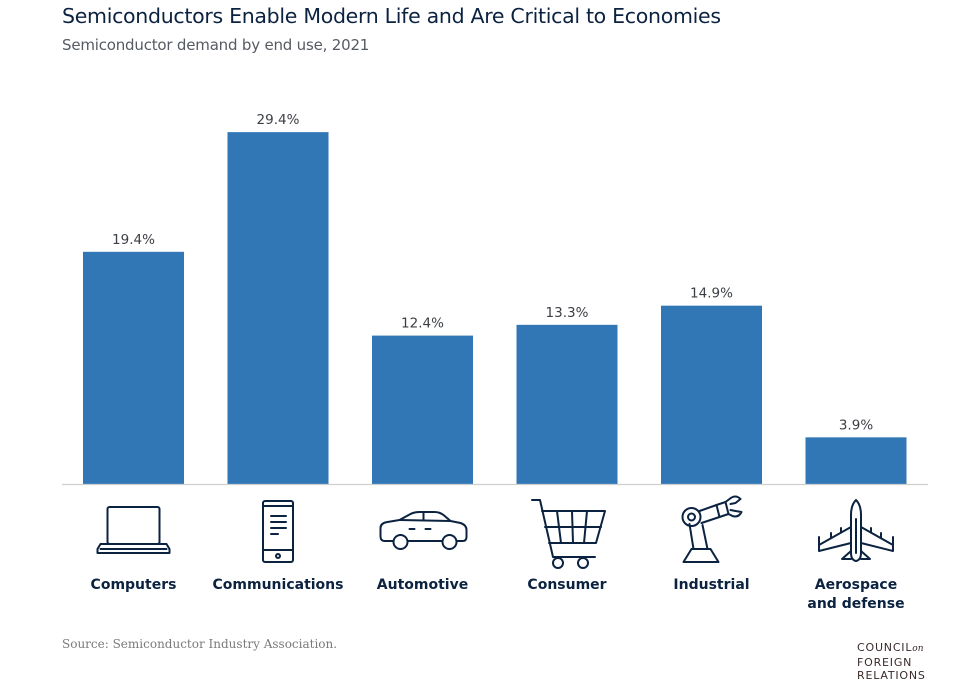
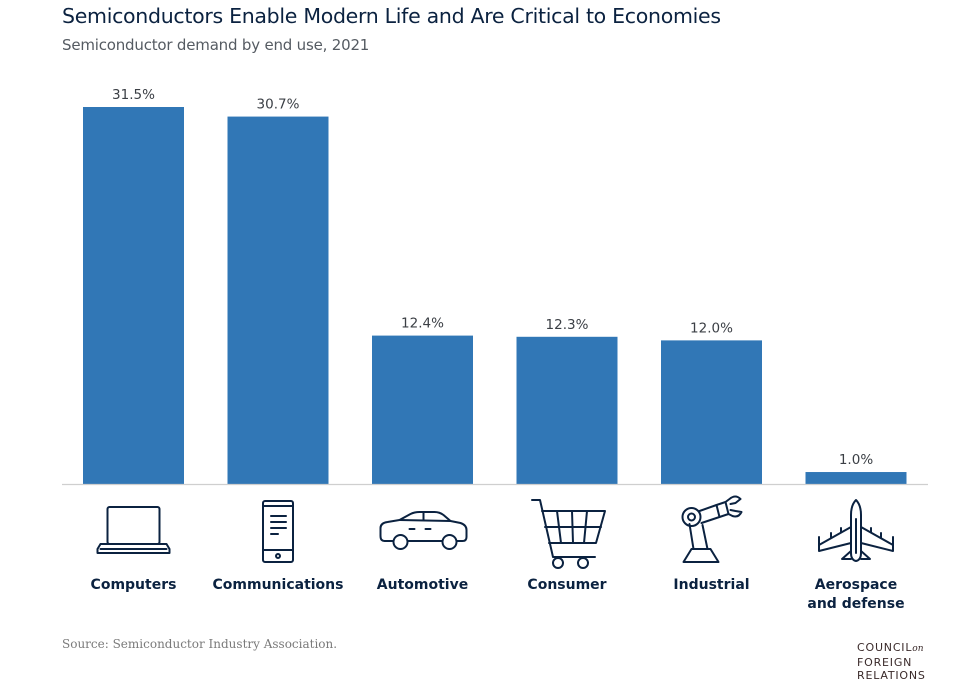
Computers: 19.4% -> 31.5%
Communications: 29.4% -> 30.7%
Consumer: 13.3% -> 12.3%
Industrial: 14.9% -> 12.0%
Aerospace and defense: 3.9% -> 1.0%
